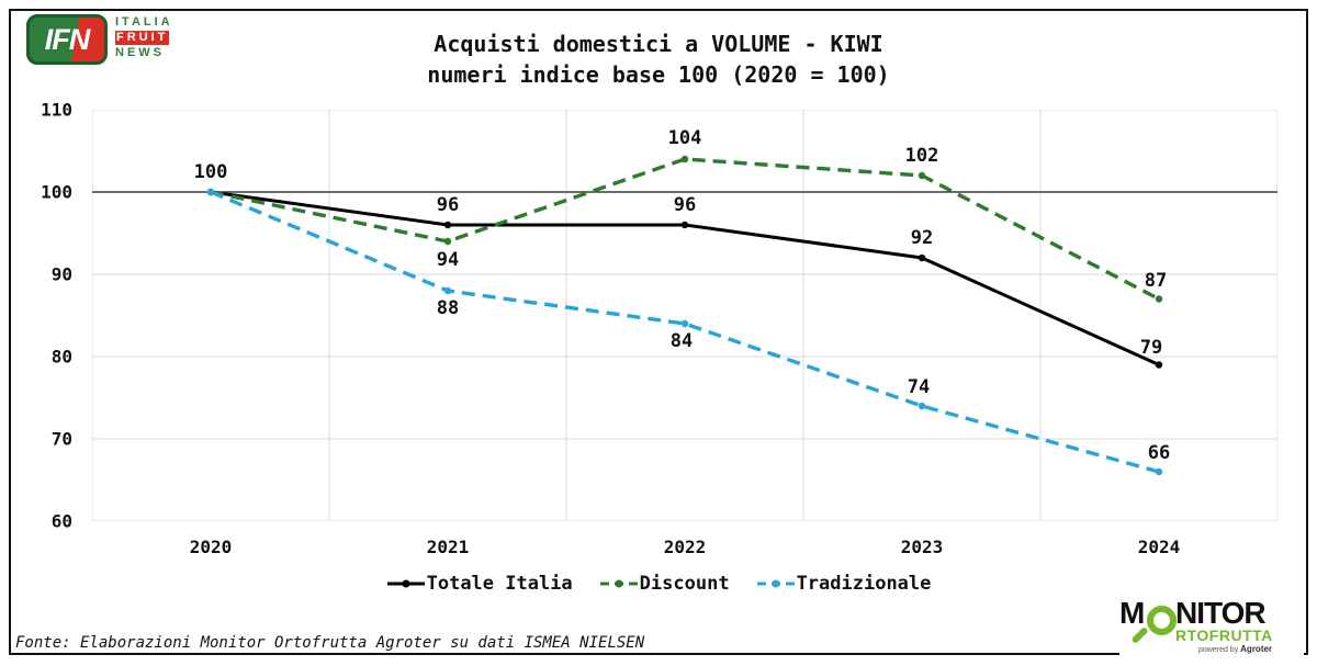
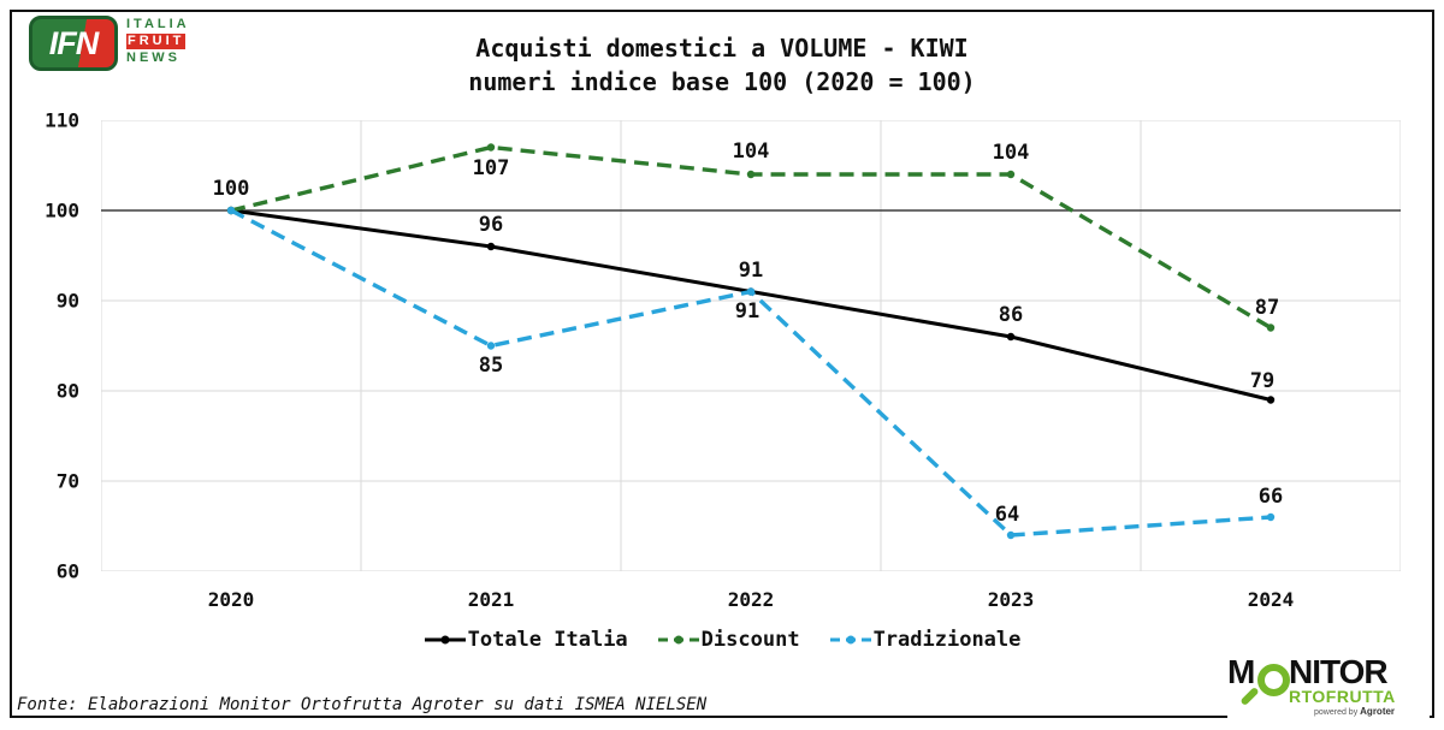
Discount/2021: 94 -> 107
Tradizionale/2021: 88 -> 85
Totale Italia/2022: 96 -> 91
Tradizionale/2022: 84 -> 91
Totale Italia/2023: 92 -> 86
Discount/2023: 102 -> 104
Tradizionale/2023: 74 -> 64
